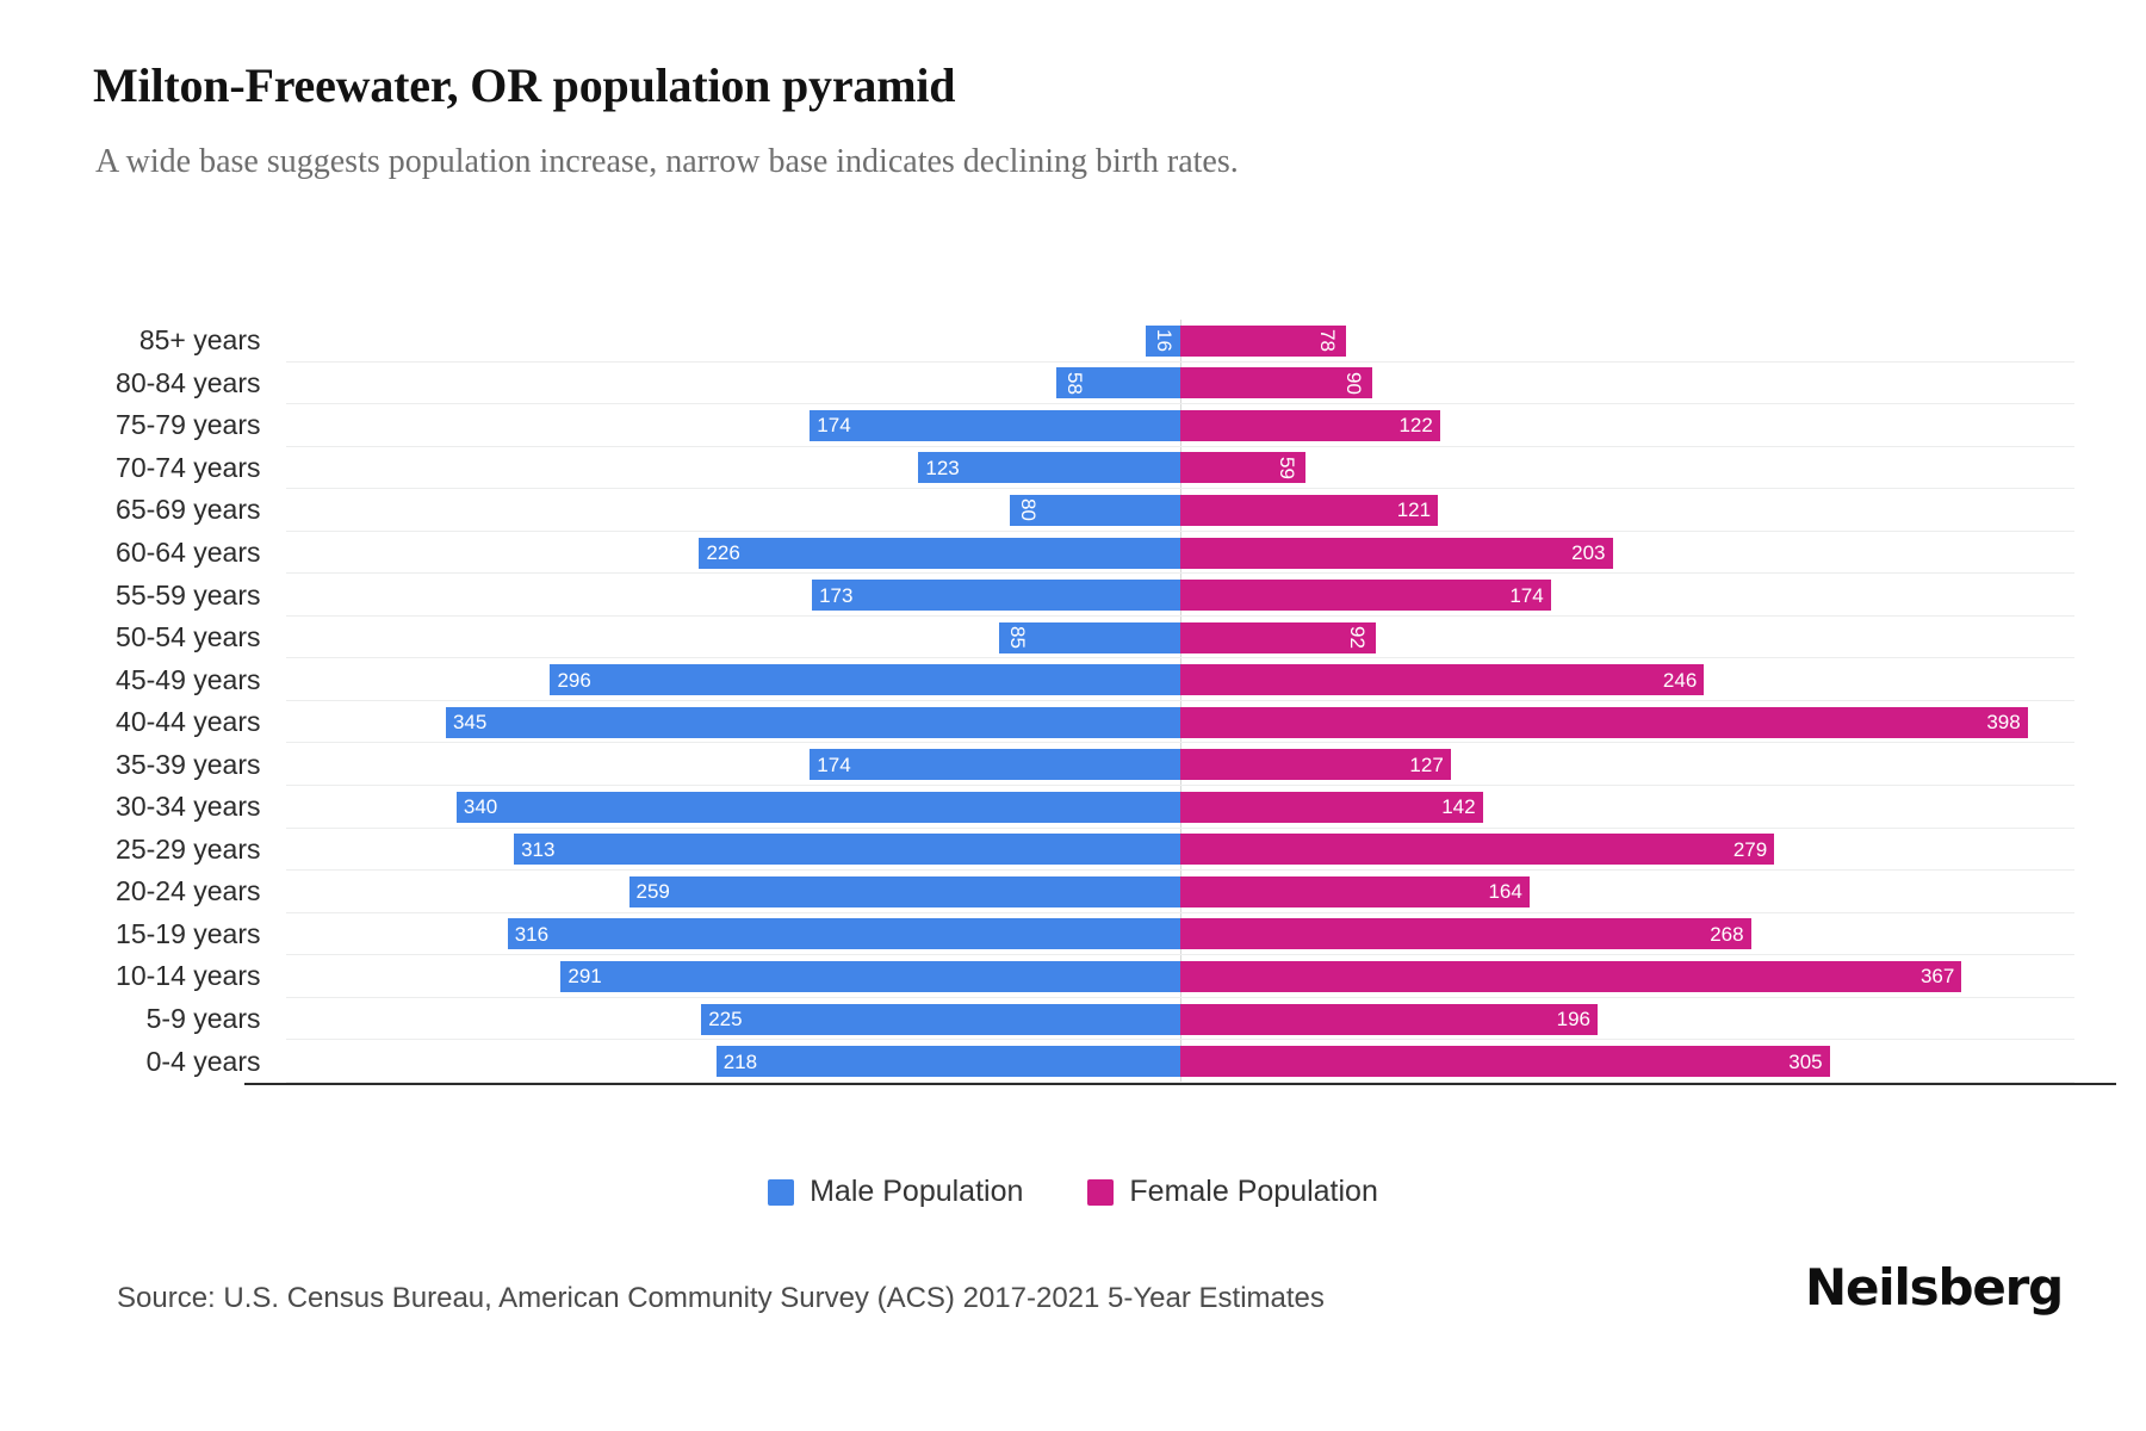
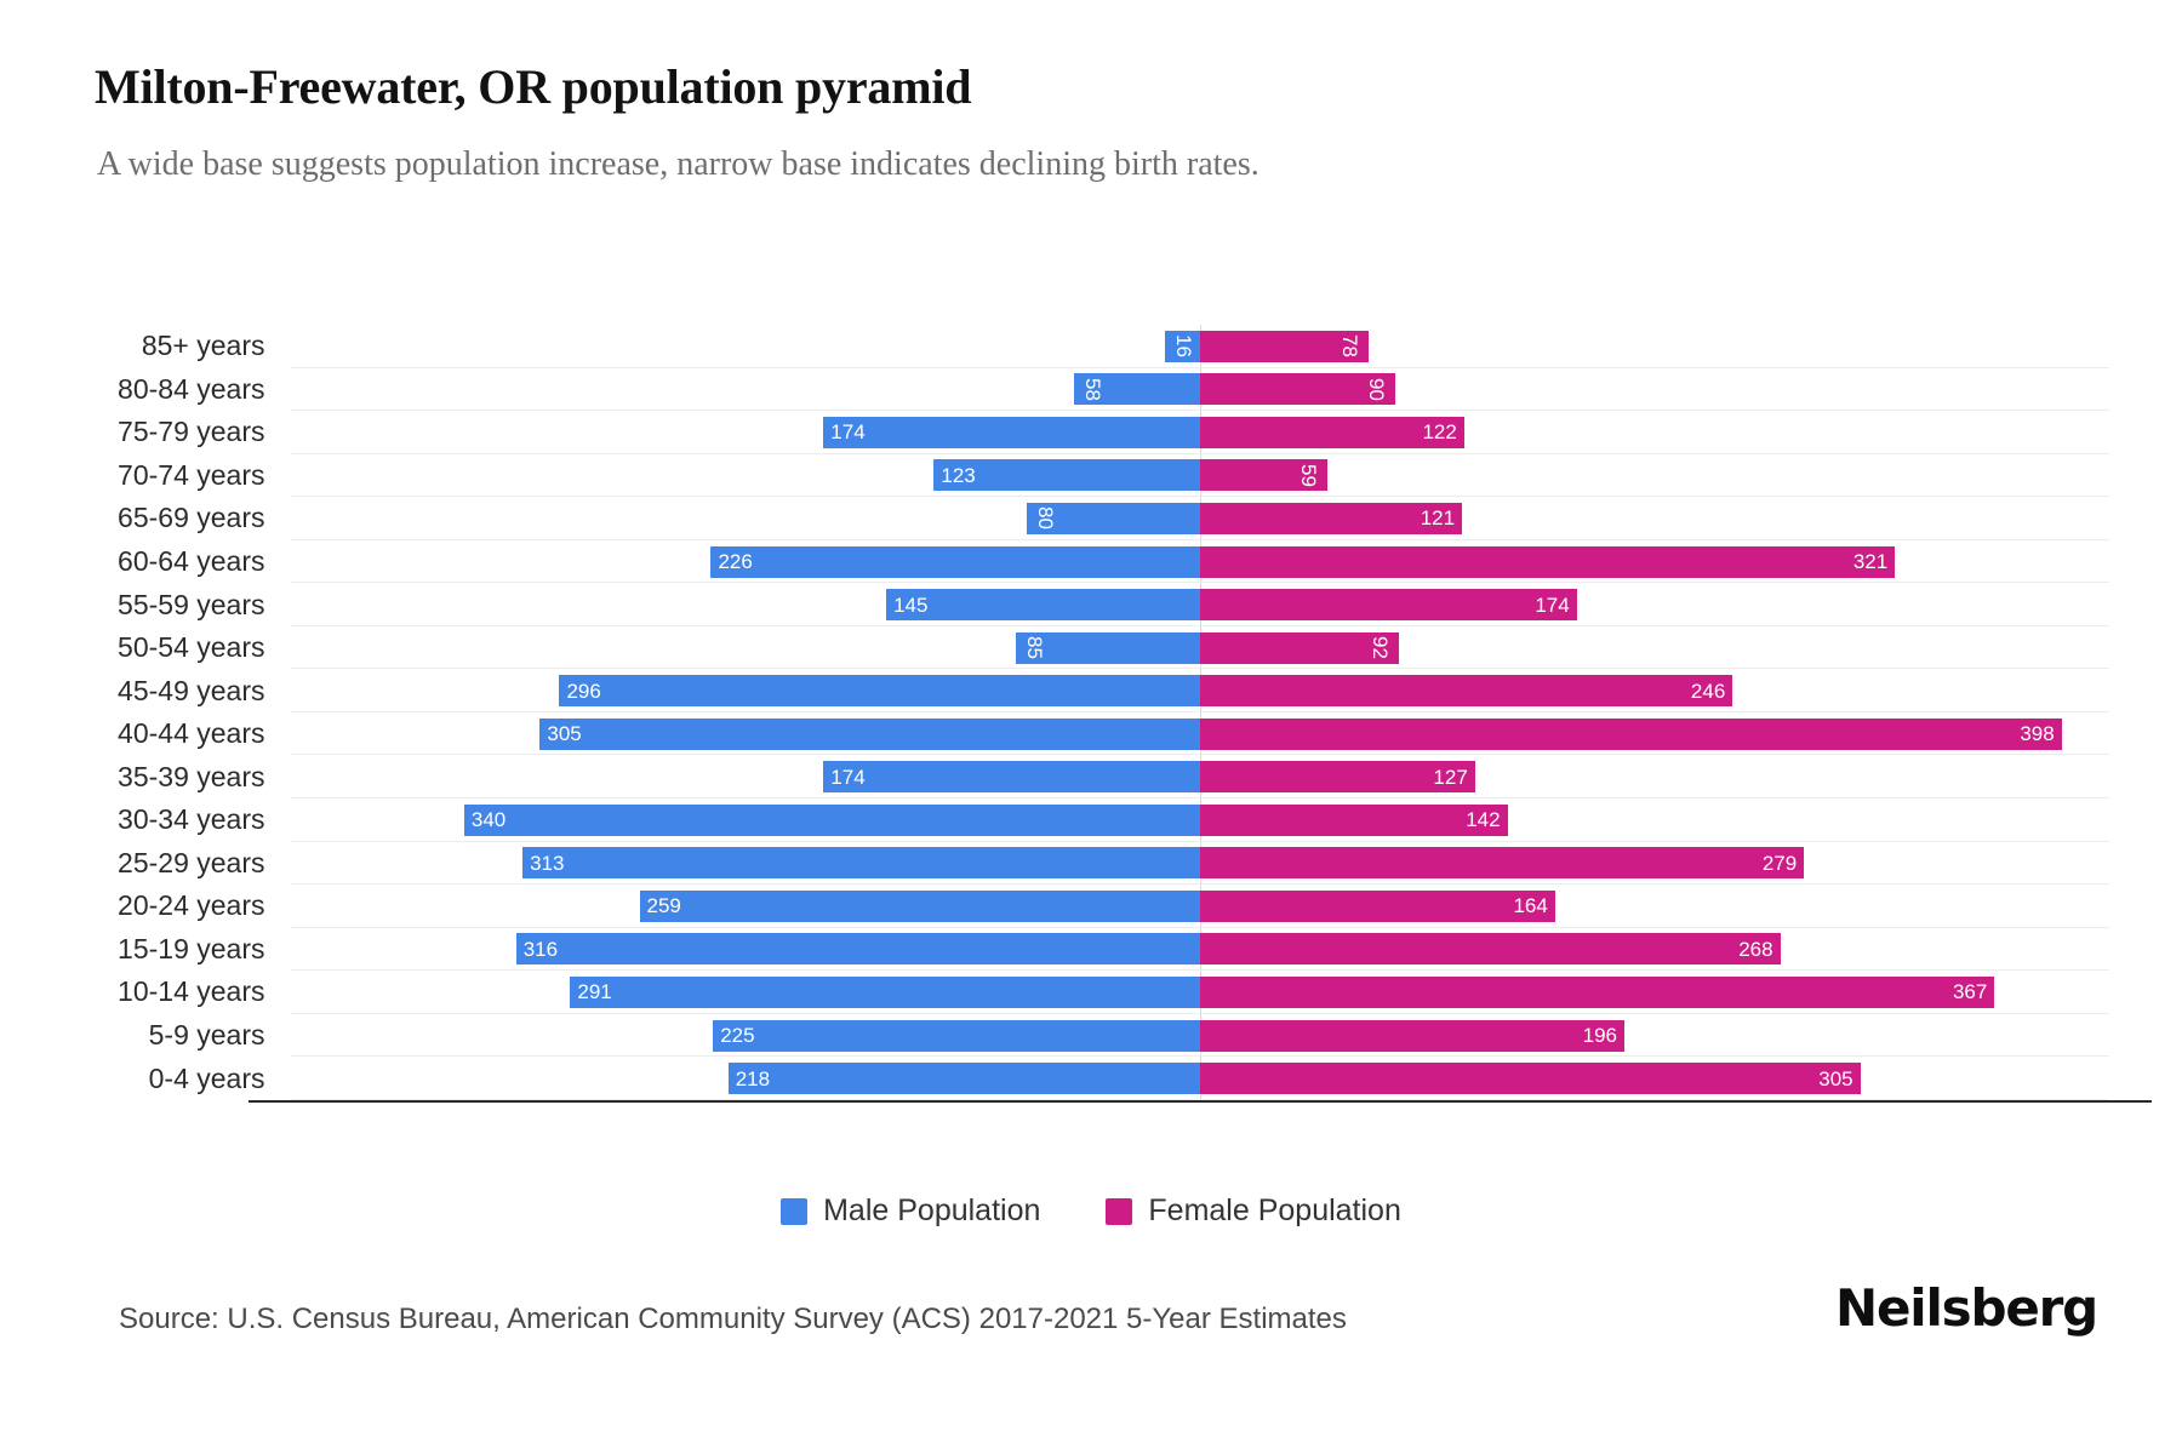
Female Population/60-64 years: 203 -> 321
Male Population/55-59 years: 173 -> 145
Male Population/40-44 years: 345 -> 305
